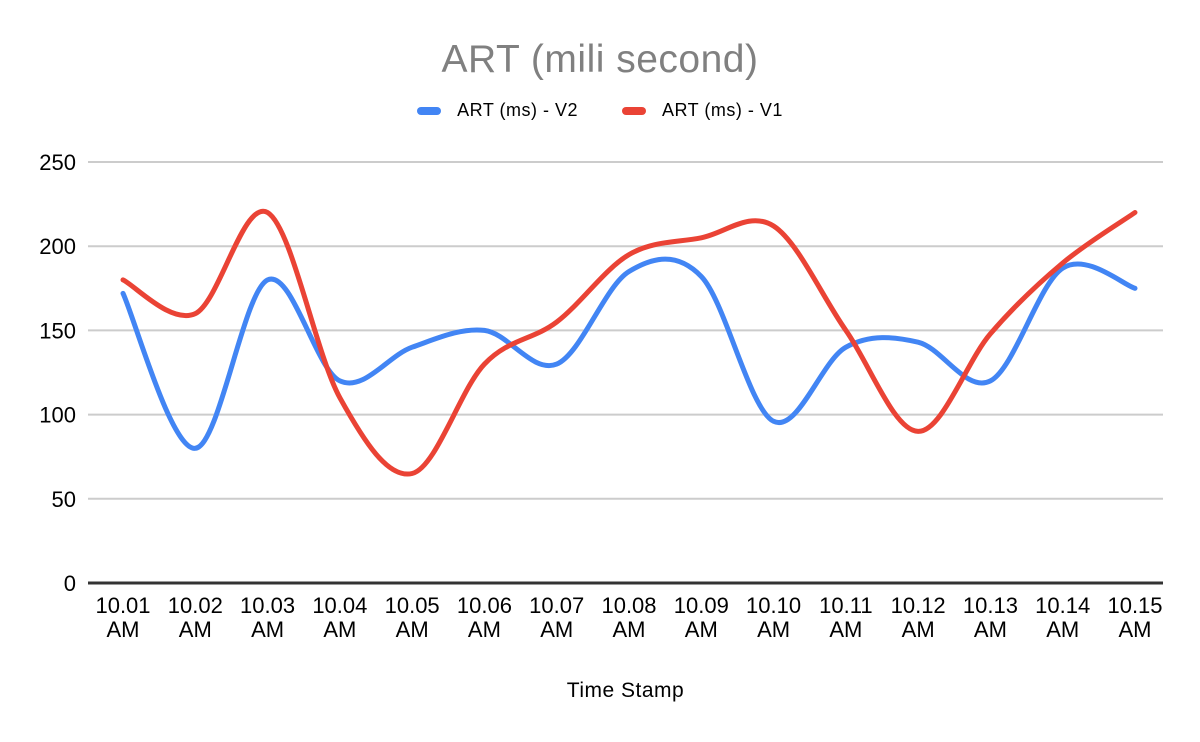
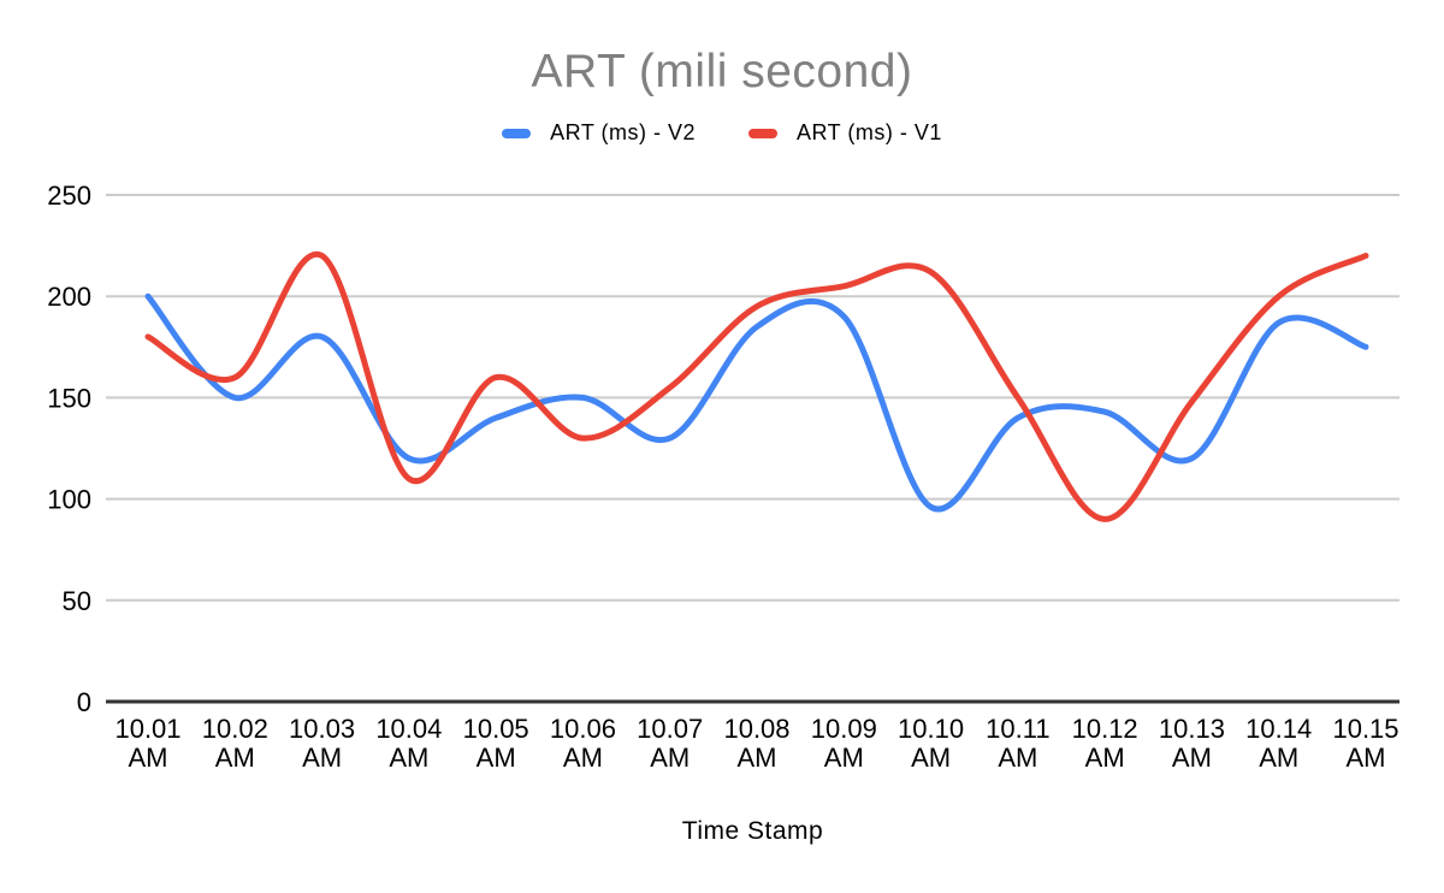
ART (ms) - V2/10.01 AM: 172 -> 200
ART (ms) - V2/10.02 AM: 80 -> 150
ART (ms) - V1/10.05 AM: 65 -> 160
ART (ms) - V2/10.09 AM: 182 -> 190
ART (ms) - V1/10.14 AM: 190 -> 200
